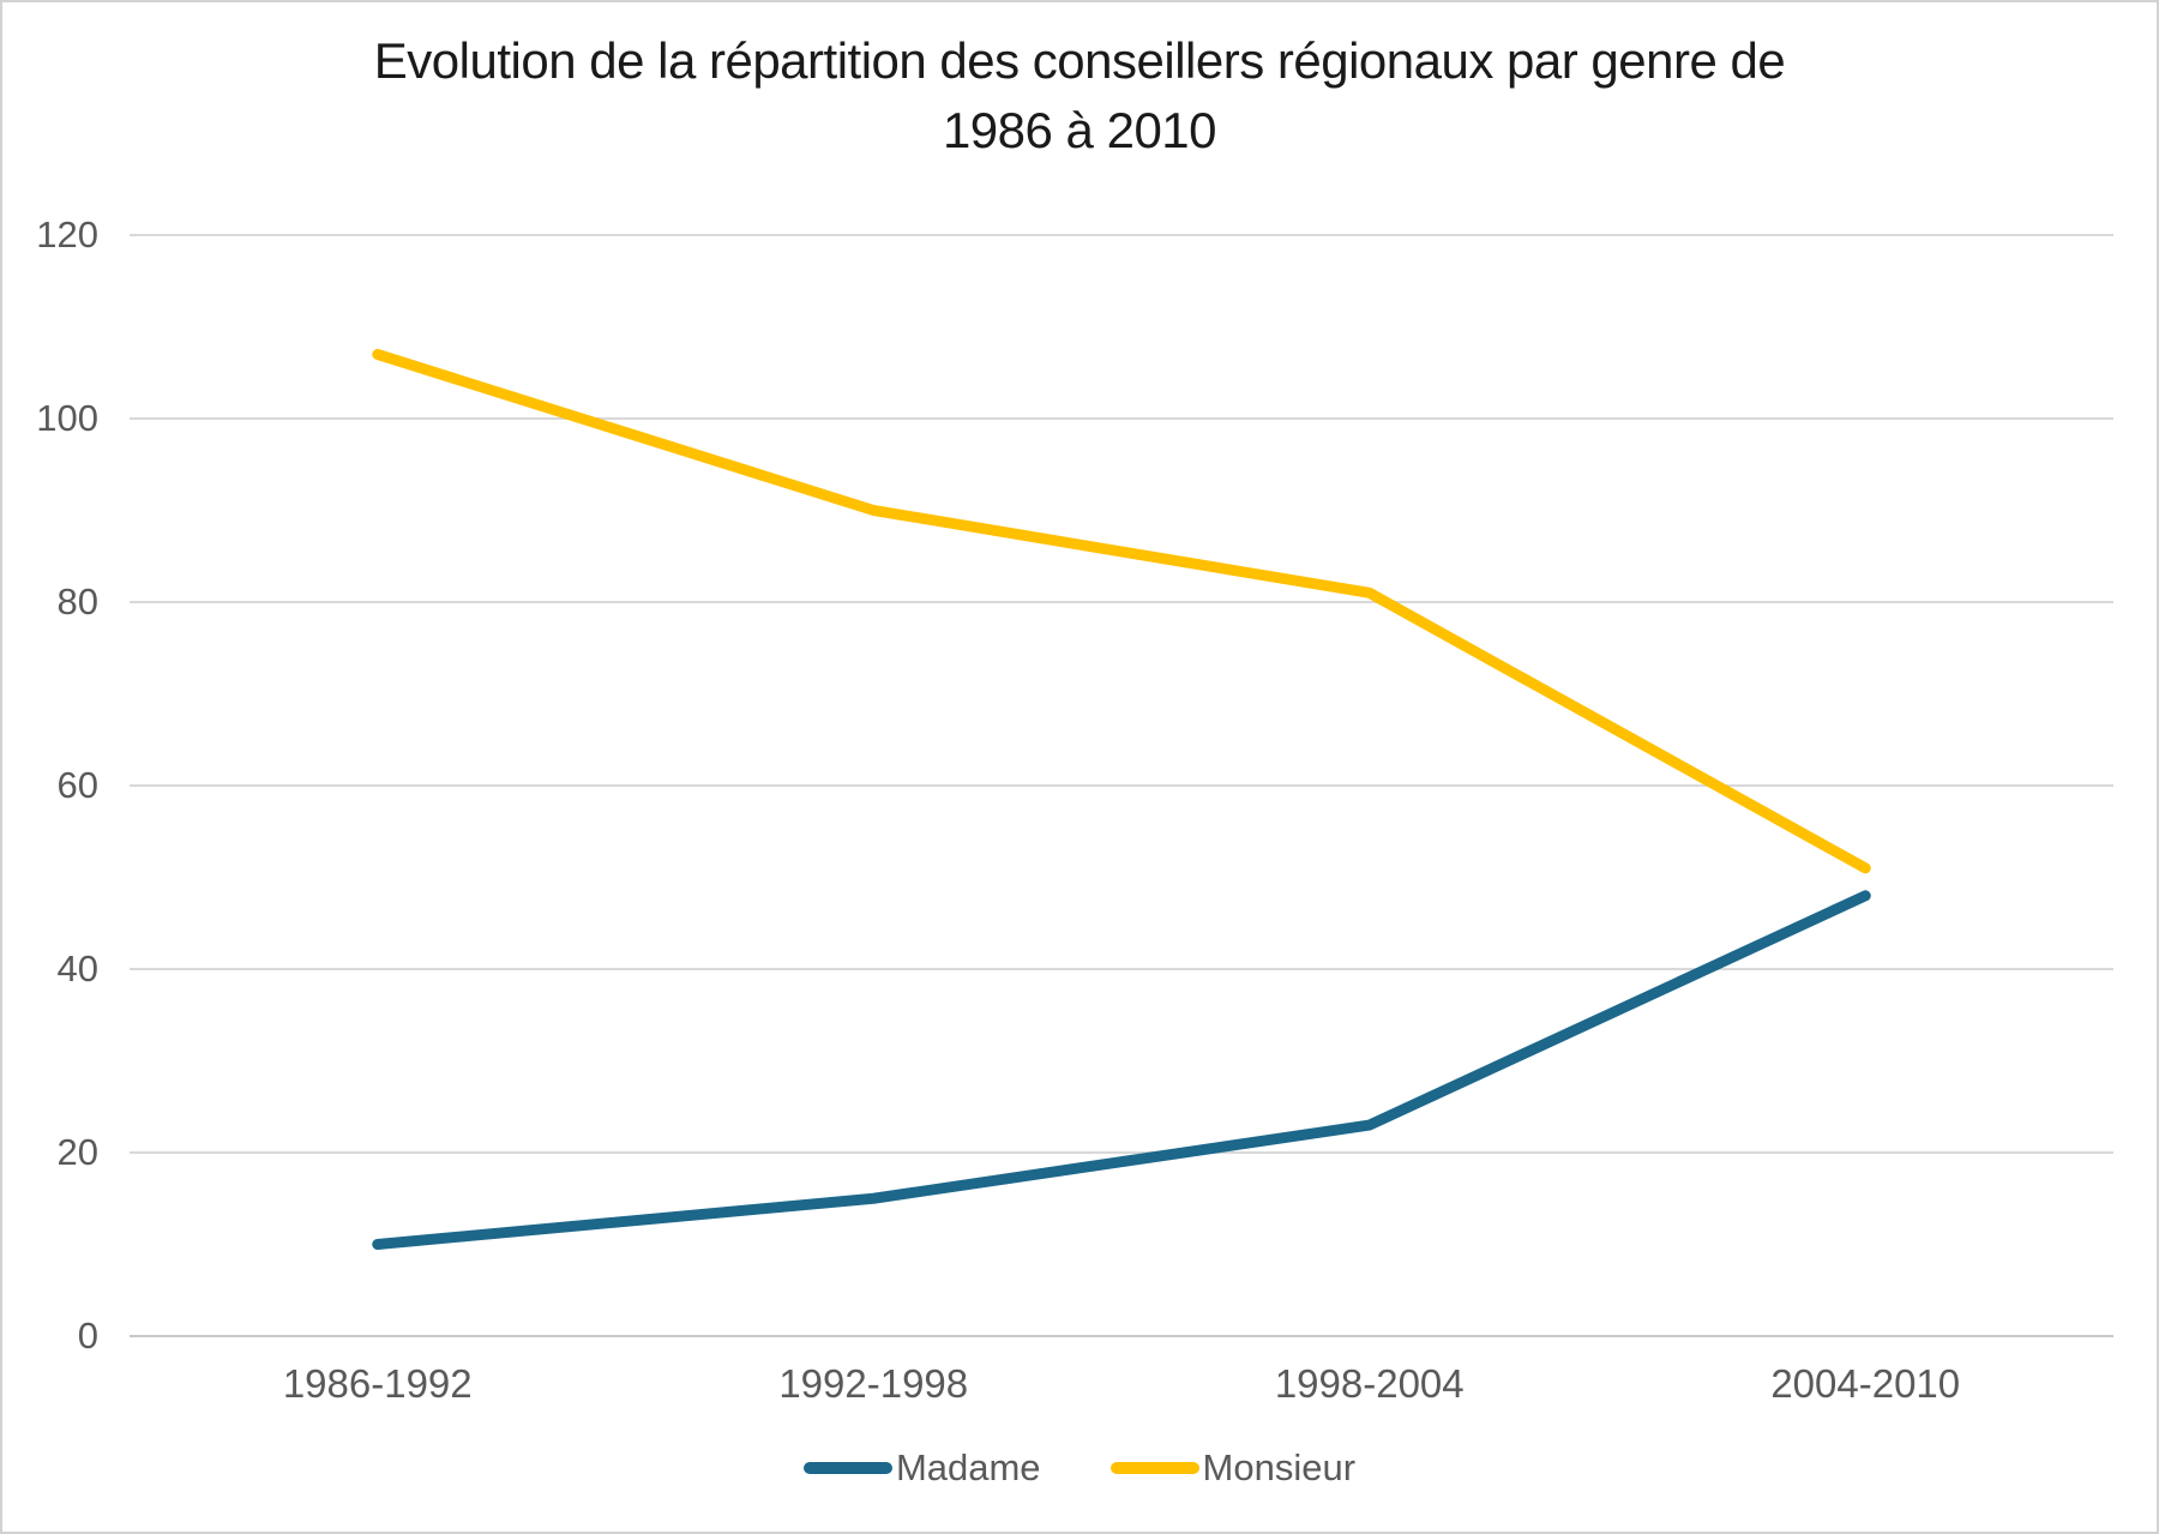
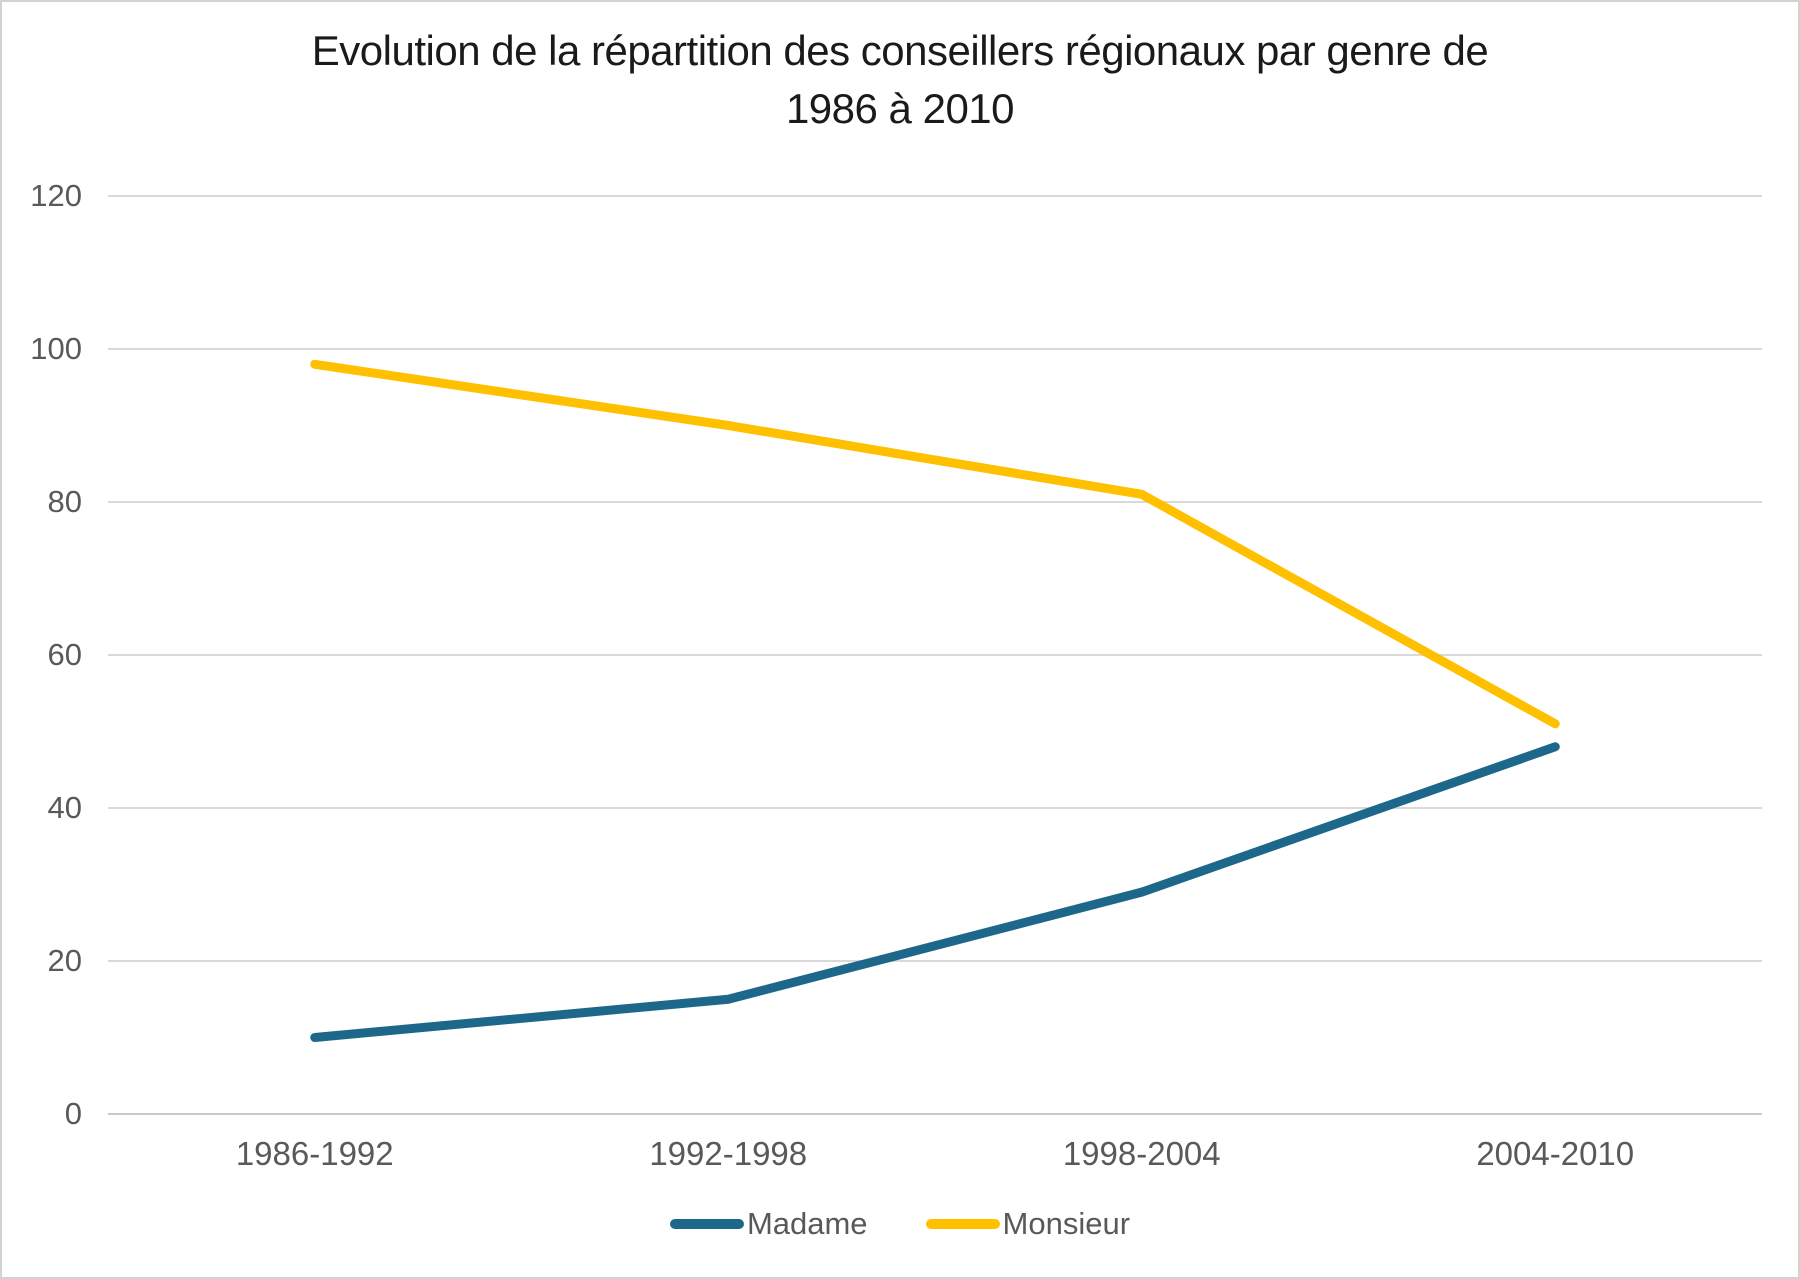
Monsieur/1986-1992: 107 -> 98
Madame/1998-2004: 23 -> 29
